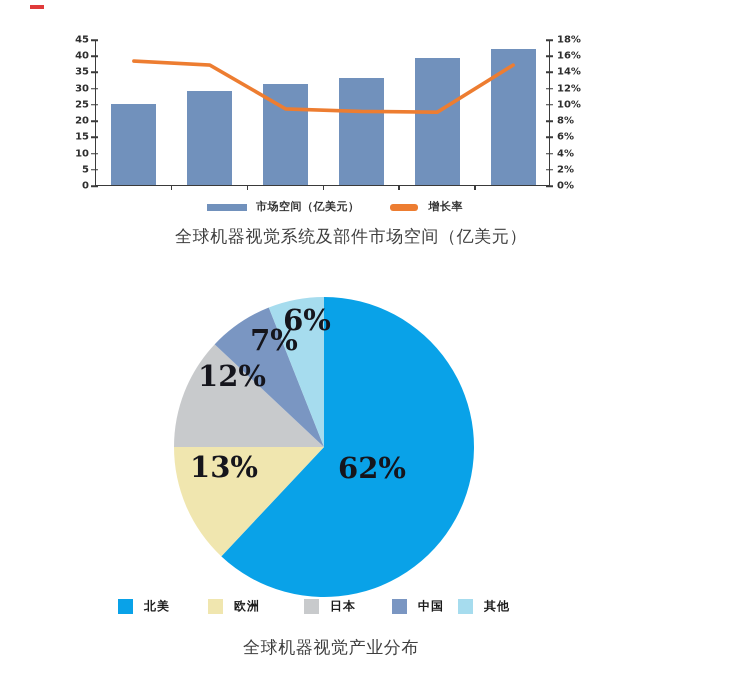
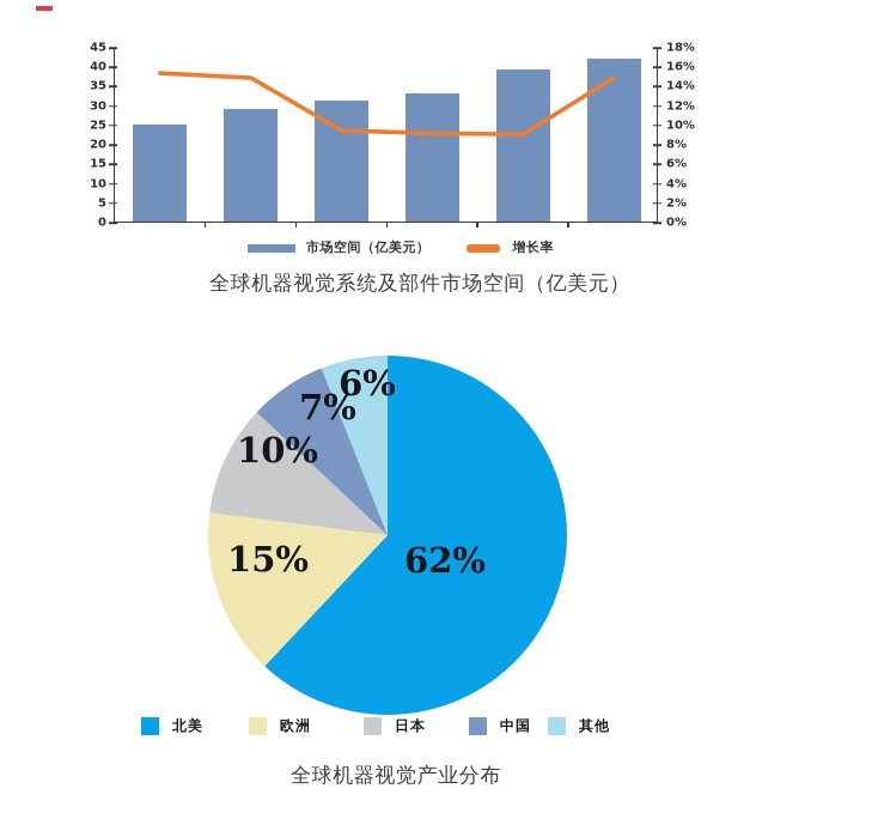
全球机器视觉产业分布/欧洲: 13% -> 15%
全球机器视觉产业分布/日本: 12% -> 10%
